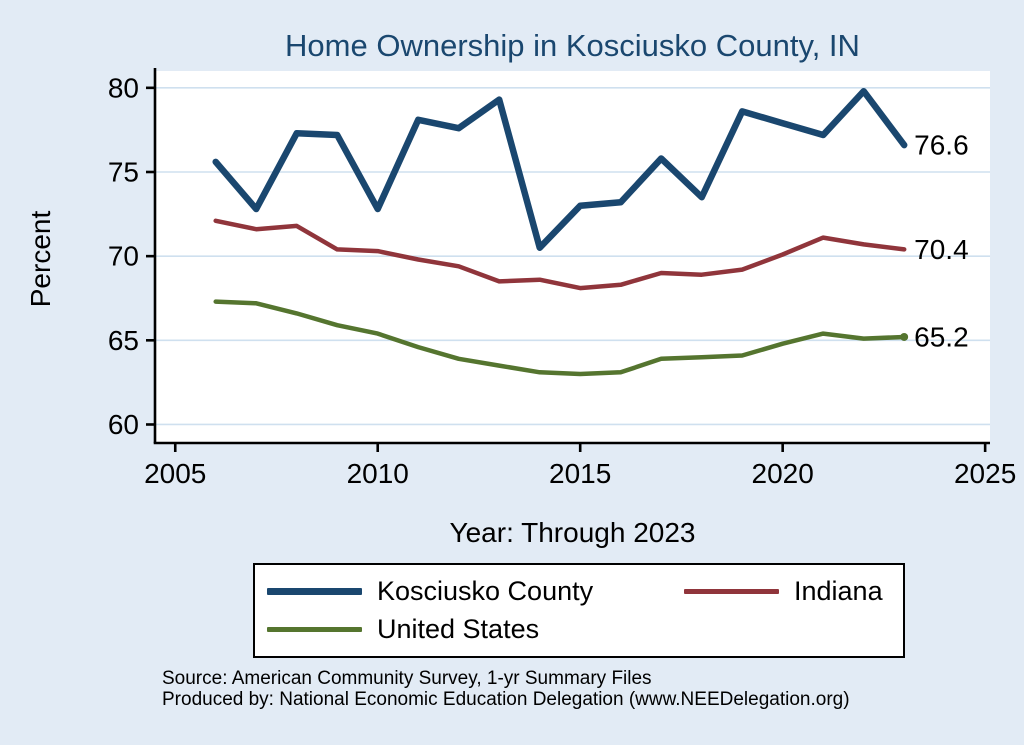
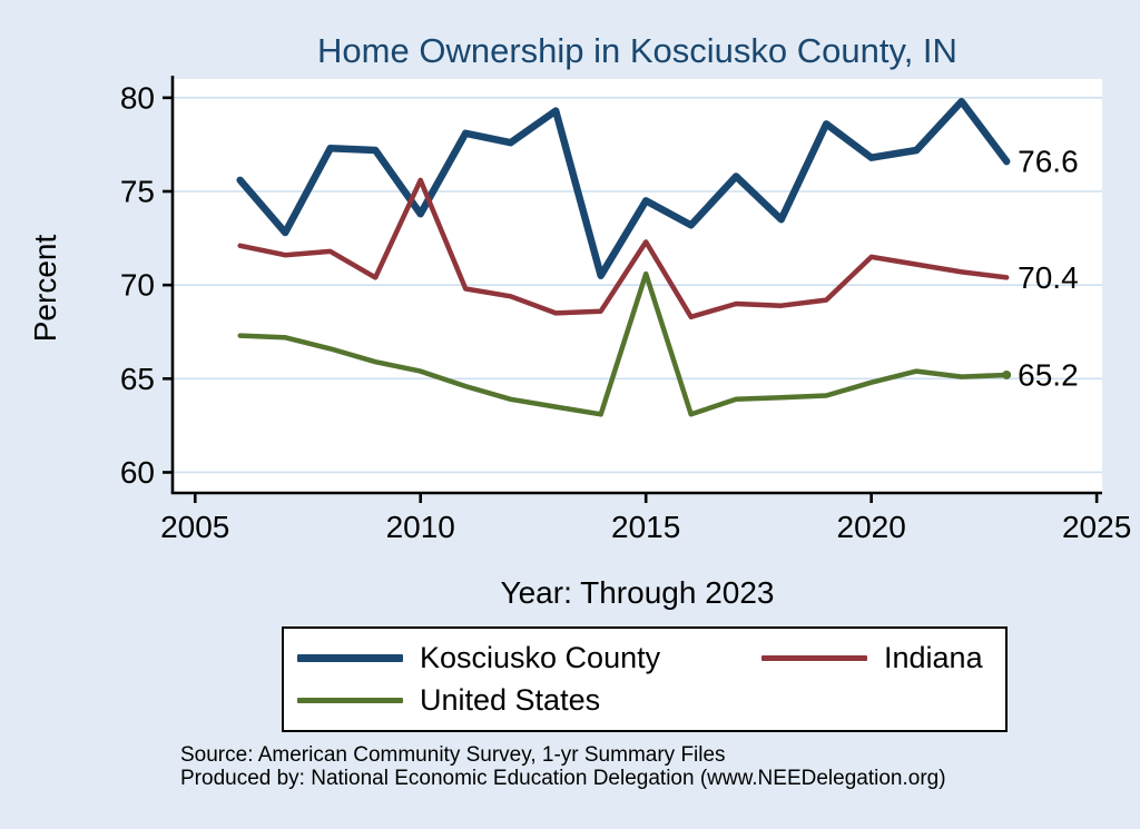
Kosciusko County/2010: 72.8 -> 73.8
Indiana/2010: 70.3 -> 75.6
Kosciusko County/2015: 73.0 -> 74.5
Indiana/2015: 68.1 -> 72.3
United States/2015: 63.0 -> 70.6
Kosciusko County/2020: 77.9 -> 76.8
Indiana/2020: 70.1 -> 71.5
